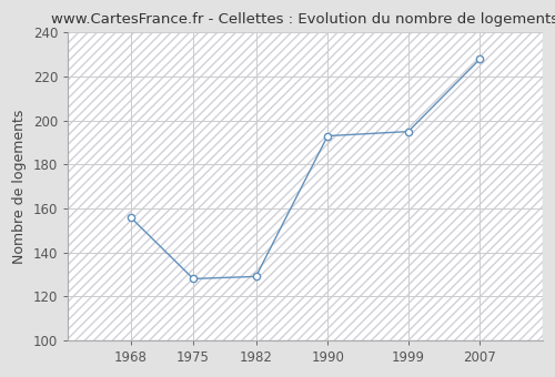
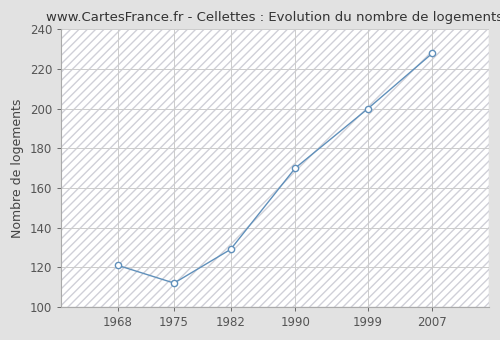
1968: 156 -> 121
1975: 128 -> 112
1990: 193 -> 170
1999: 195 -> 200
